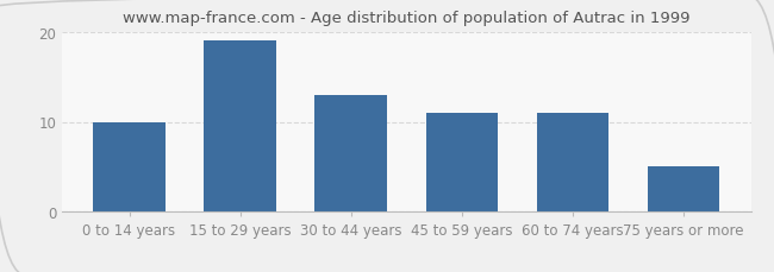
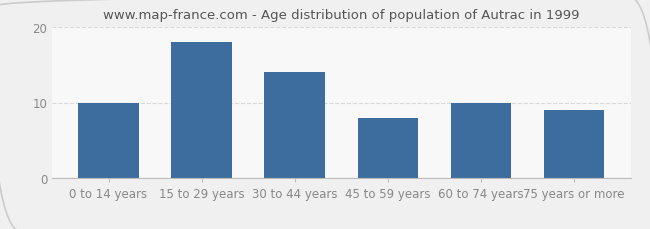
15 to 29 years: 19 -> 18
30 to 44 years: 13 -> 14
45 to 59 years: 11 -> 8
60 to 74 years: 11 -> 10
75 years or more: 5 -> 9
